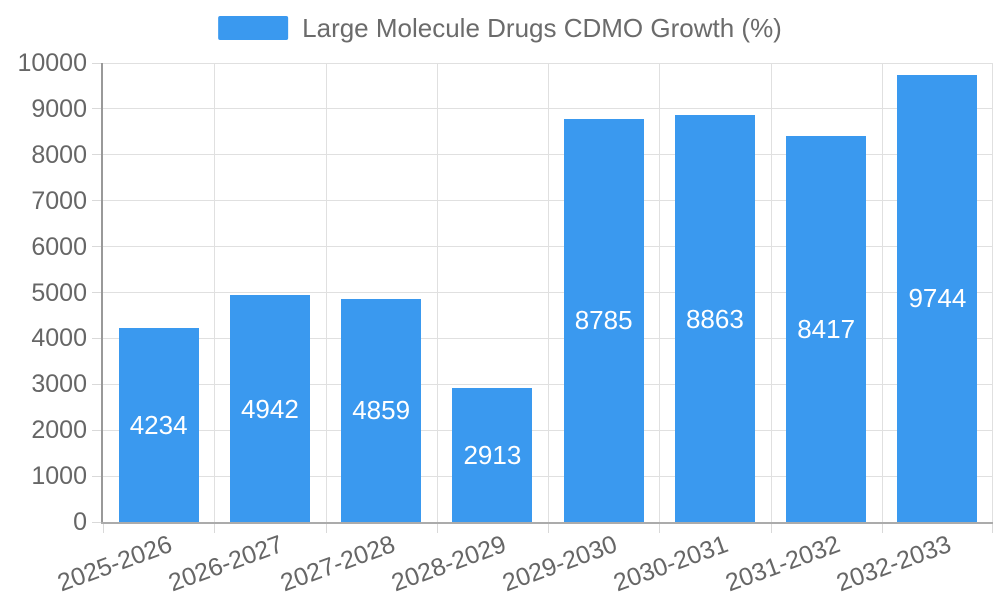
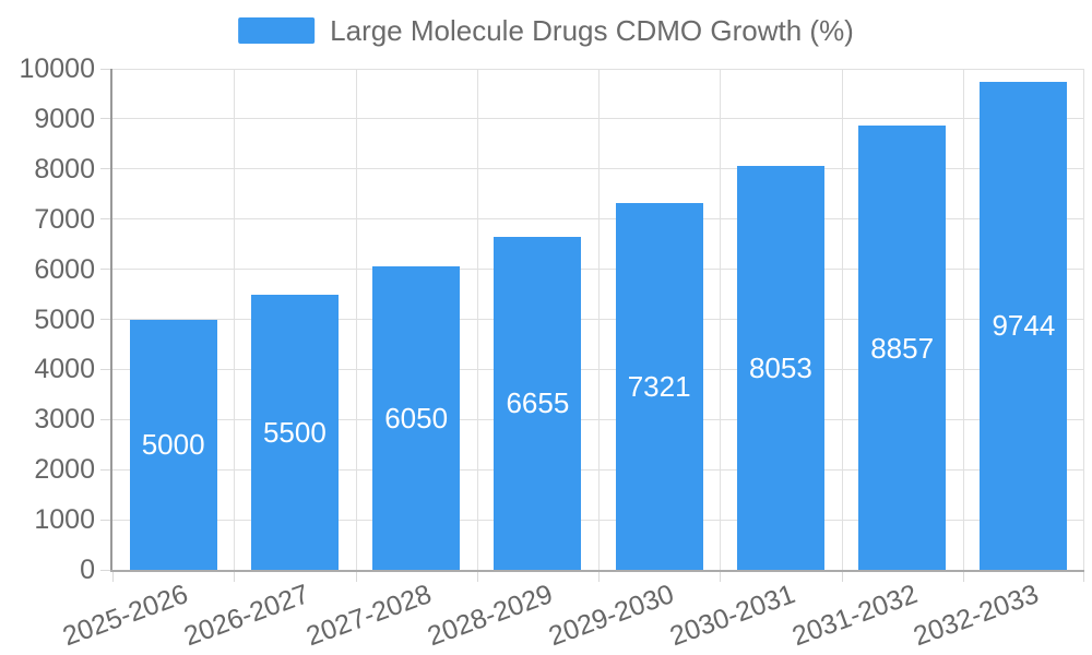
2025-2026: 4234 -> 5000
2026-2027: 4942 -> 5500
2027-2028: 4859 -> 6050
2028-2029: 2913 -> 6655
2029-2030: 8785 -> 7321
2030-2031: 8863 -> 8053
2031-2032: 8417 -> 8857
